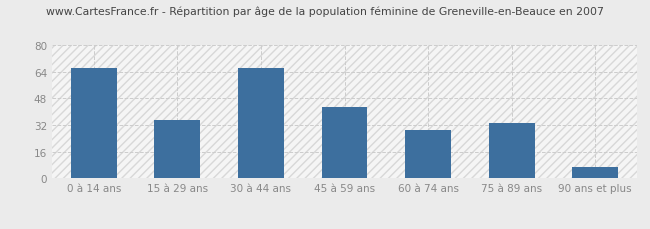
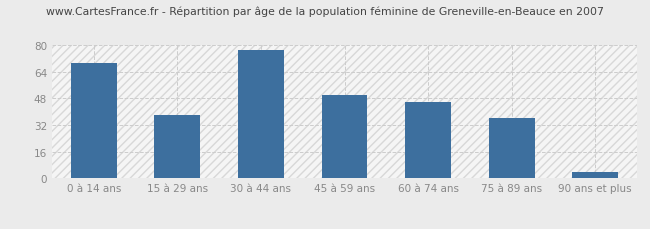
0 à 14 ans: 66 -> 69
15 à 29 ans: 35 -> 38
30 à 44 ans: 66 -> 77
45 à 59 ans: 43 -> 50
60 à 74 ans: 29 -> 46
75 à 89 ans: 33 -> 36
90 ans et plus: 7 -> 4
